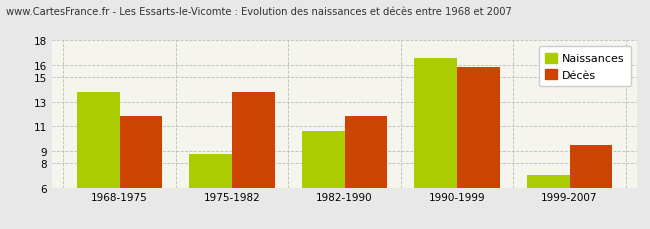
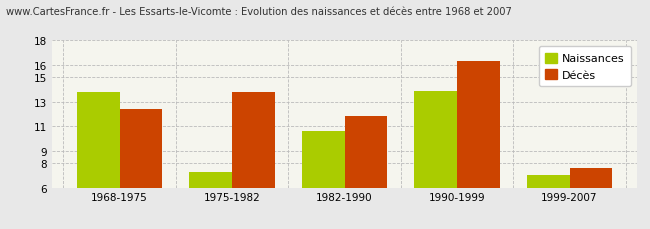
Décès/1968-1975: 11.8 -> 12.4
Naissances/1975-1982: 8.7 -> 7.3
Naissances/1990-1999: 16.6 -> 13.9
Décès/1990-1999: 15.8 -> 16.3
Décès/1999-2007: 9.5 -> 7.6
